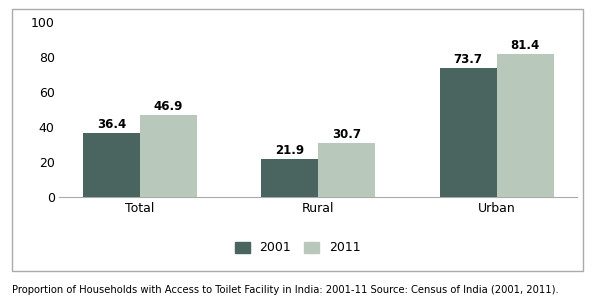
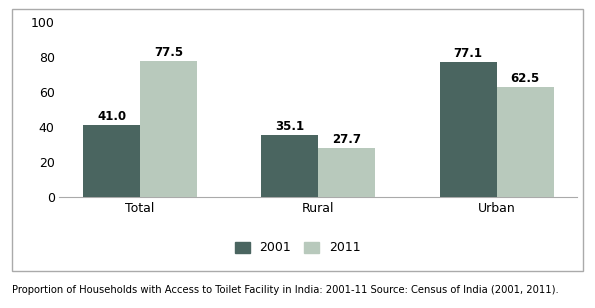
2001/Total: 36.4 -> 41.0
2011/Total: 46.9 -> 77.5
2001/Rural: 21.9 -> 35.1
2011/Rural: 30.7 -> 27.7
2001/Urban: 73.7 -> 77.1
2011/Urban: 81.4 -> 62.5
